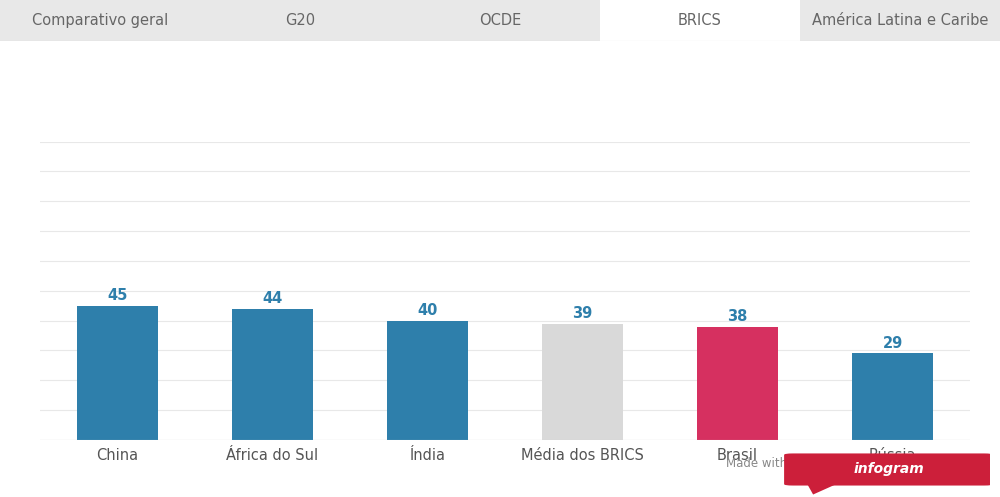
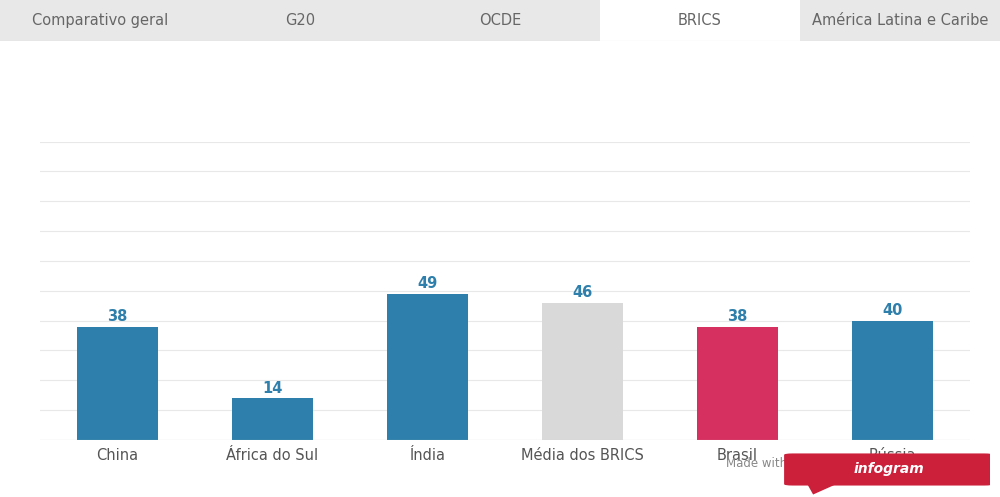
China: 45 -> 38
África do Sul: 44 -> 14
Índia: 40 -> 49
Média dos BRICS: 39 -> 46
Rússia: 29 -> 40
